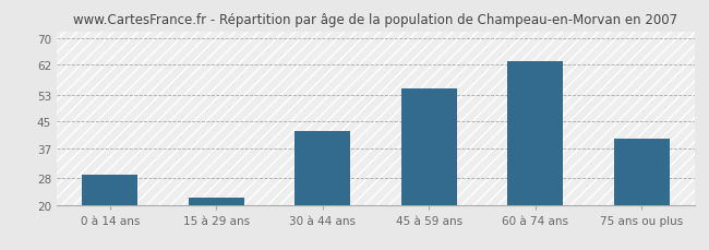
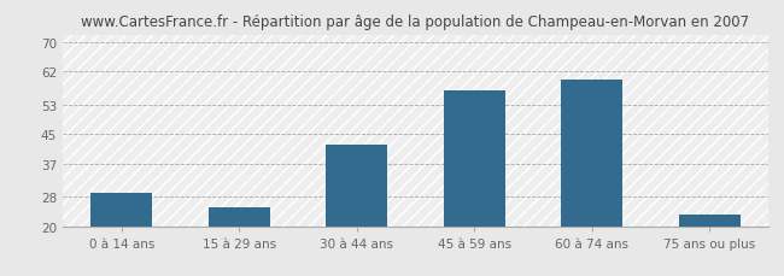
15 à 29 ans: 22 -> 25
45 à 59 ans: 55 -> 57
60 à 74 ans: 63 -> 60
75 ans ou plus: 40 -> 23
